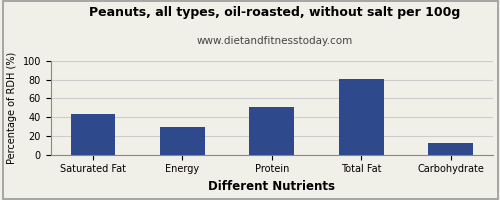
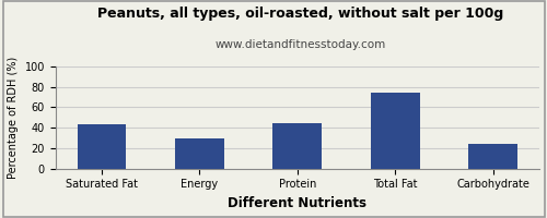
Protein: 51 -> 44
Total Fat: 81 -> 74
Carbohydrate: 13 -> 24
